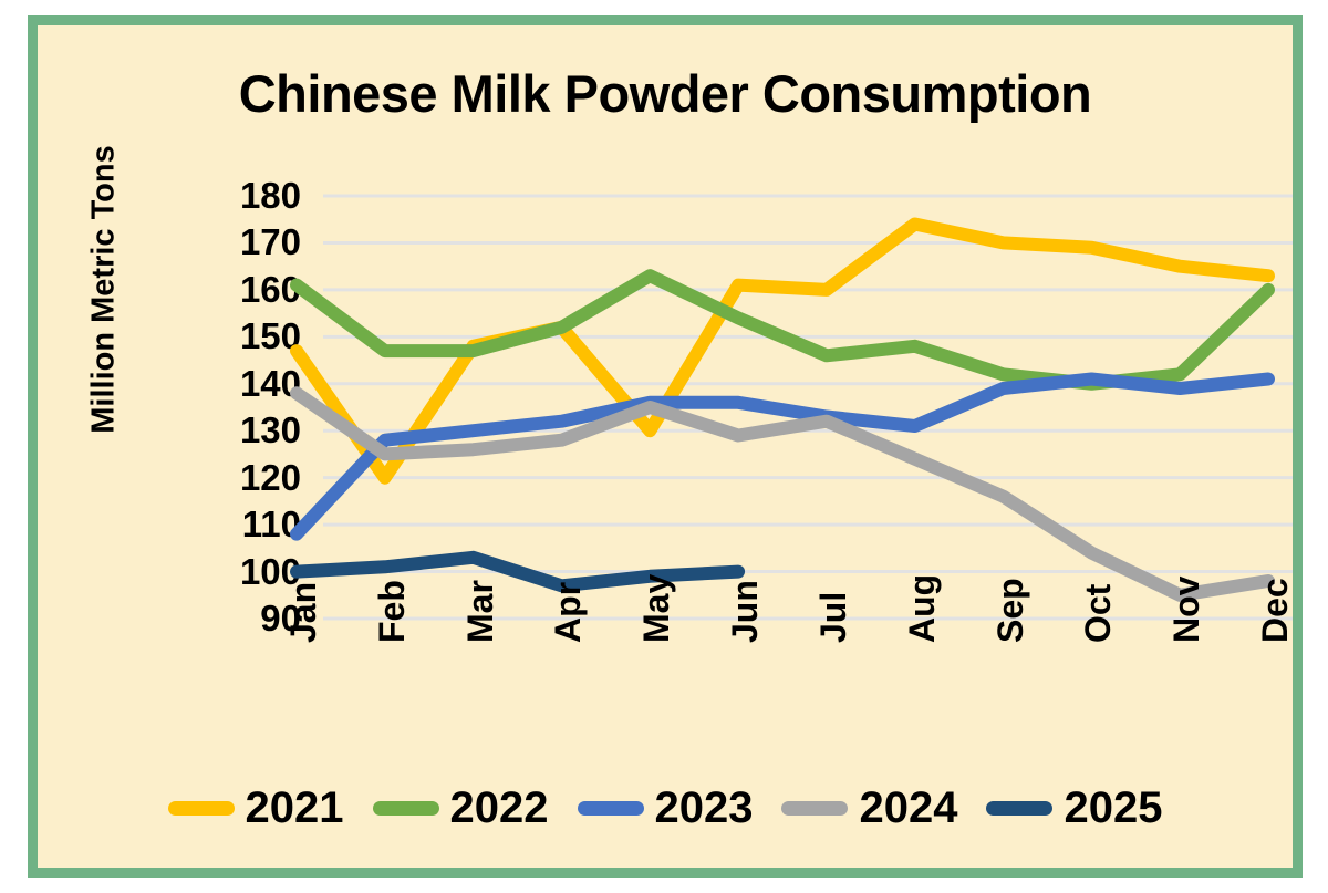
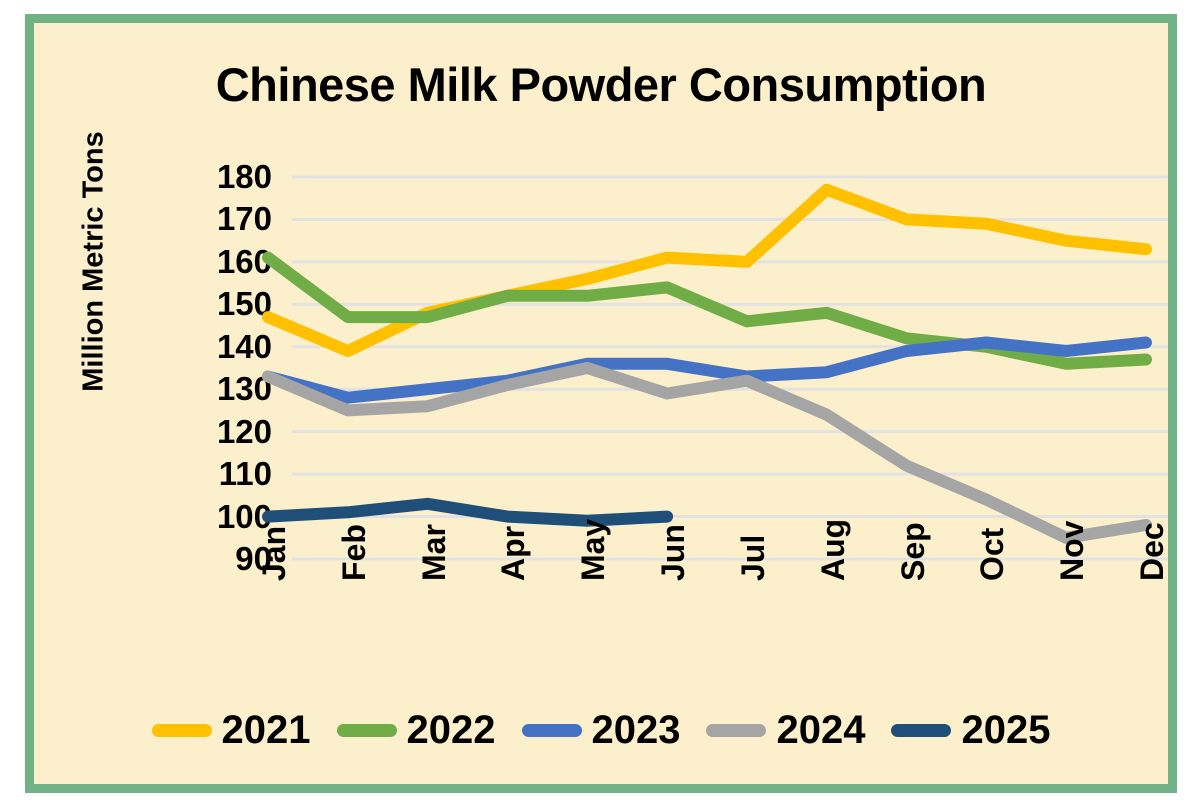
2023/Jan: 108 -> 133
2024/Jan: 138 -> 133
2021/Feb: 120 -> 139
2024/Apr: 128 -> 131
2025/Apr: 97 -> 100
2021/May: 130 -> 156
2022/May: 163 -> 152
2021/Aug: 174 -> 177
2023/Aug: 131 -> 134
2024/Sep: 116 -> 112
2022/Nov: 142 -> 136
2022/Dec: 160 -> 137
